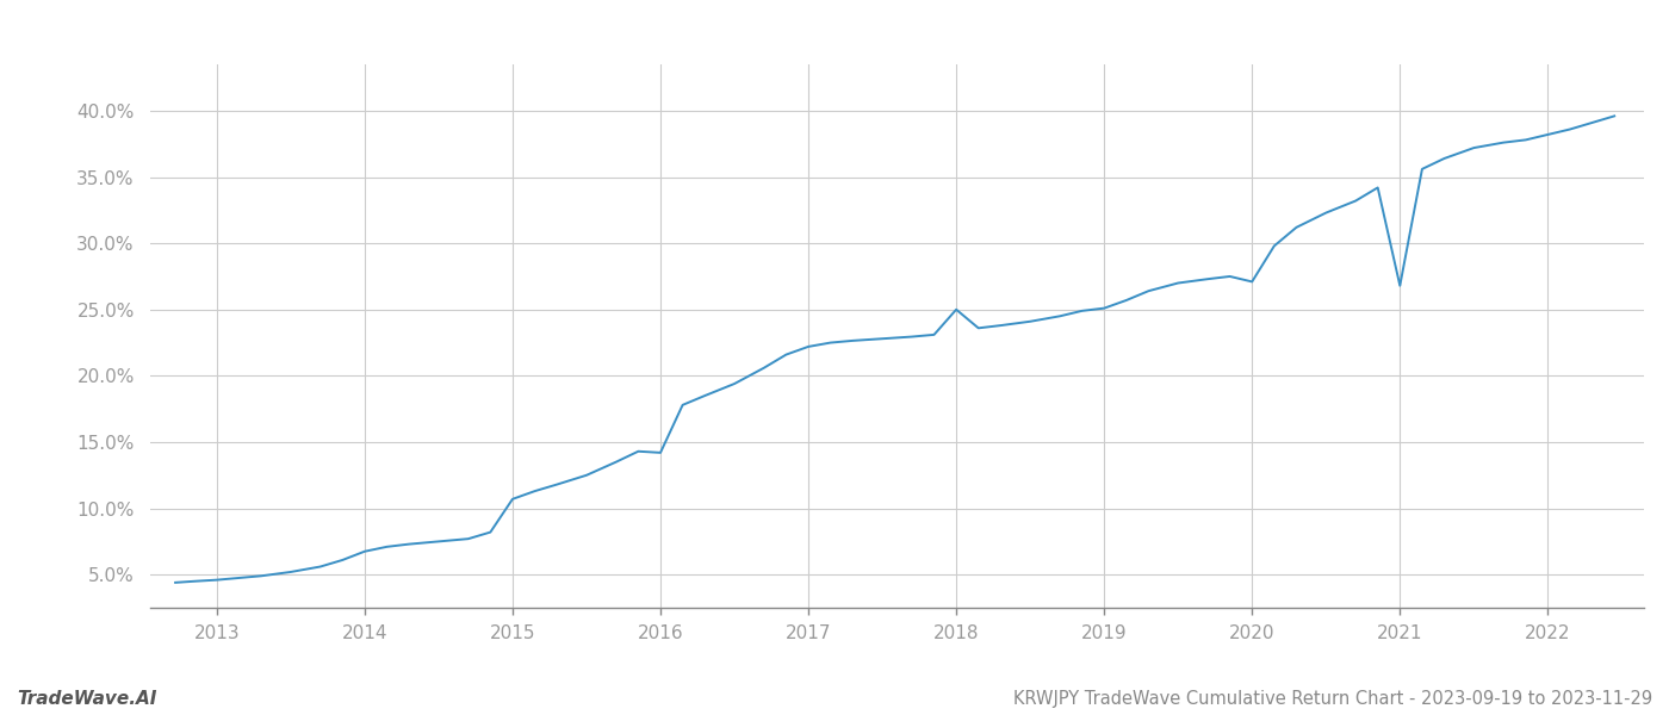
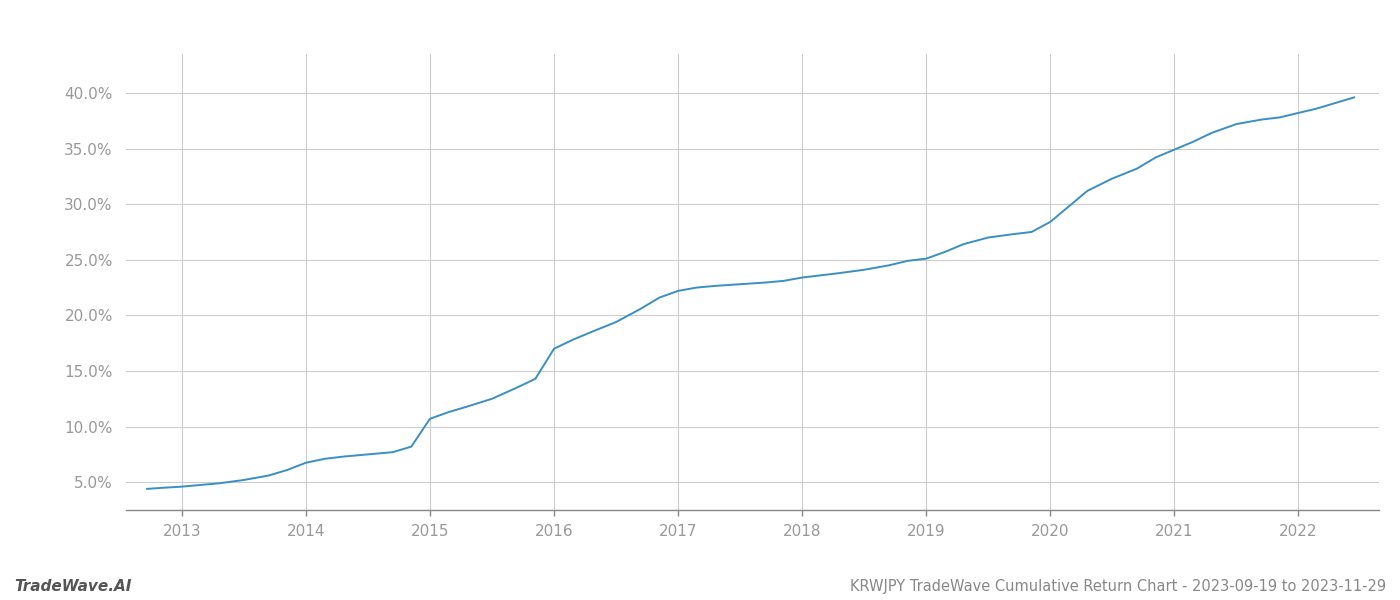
2016: 14.2% -> 17.0%
2018: 25.0% -> 23.4%
2020: 27.1% -> 28.4%
2021: 26.8% -> 34.9%
